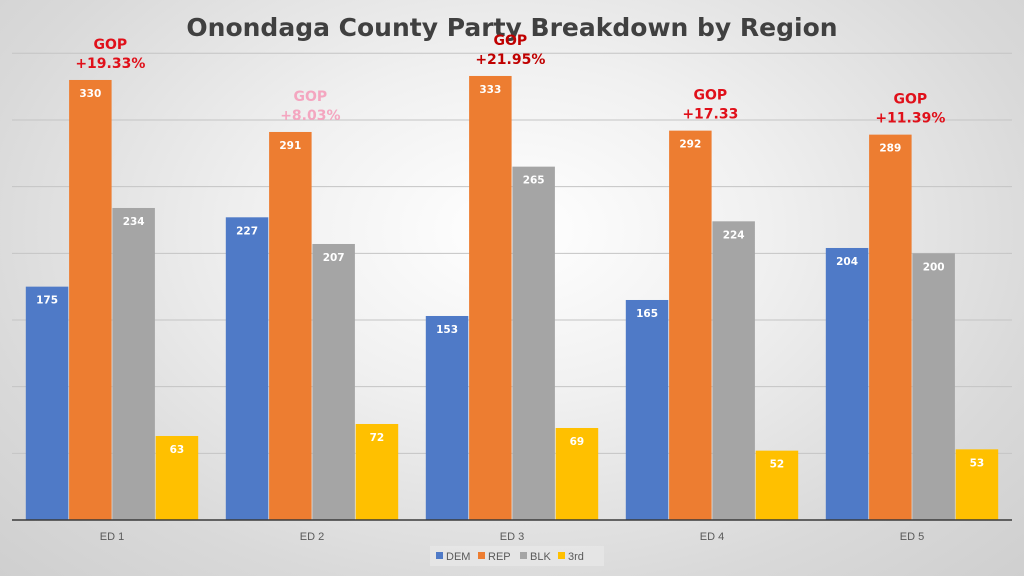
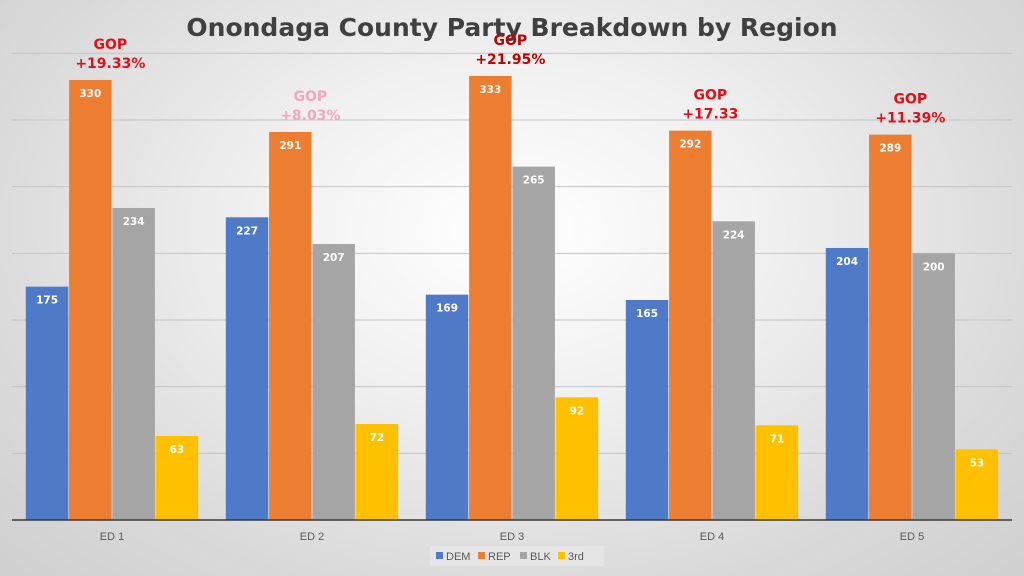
DEM/ED 3: 153 -> 169
3rd/ED 3: 69 -> 92
3rd/ED 4: 52 -> 71
